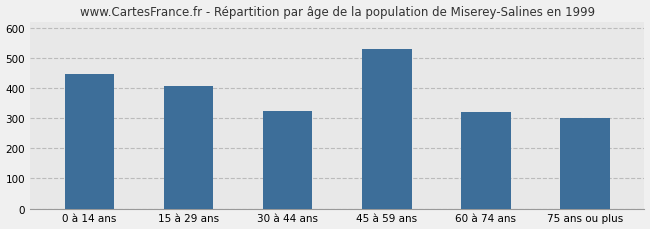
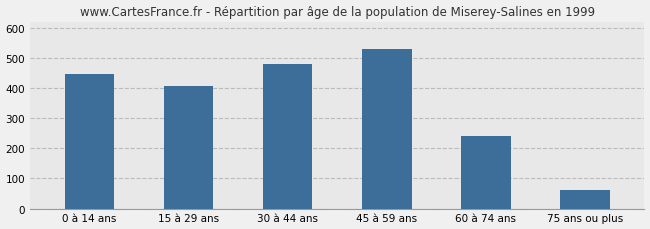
30 à 44 ans: 325 -> 480
60 à 74 ans: 320 -> 240
75 ans ou plus: 300 -> 63
